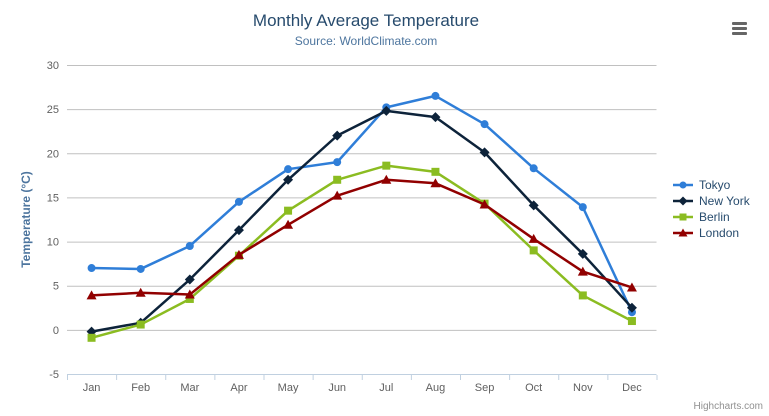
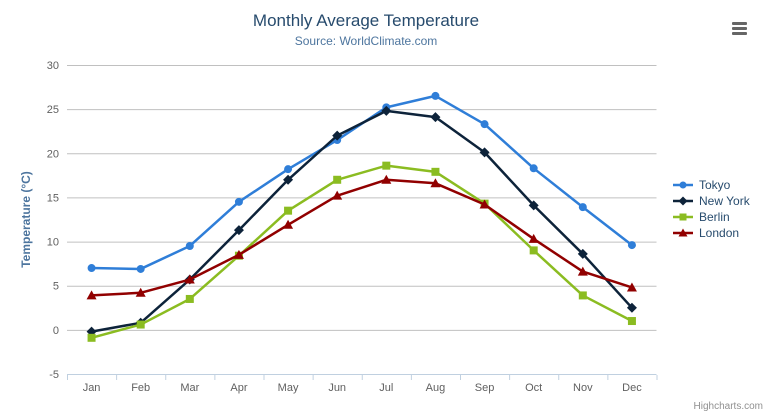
London/Mar: 4 -> 6
Tokyo/Jun: 19 -> 22
Tokyo/Dec: 2 -> 10
